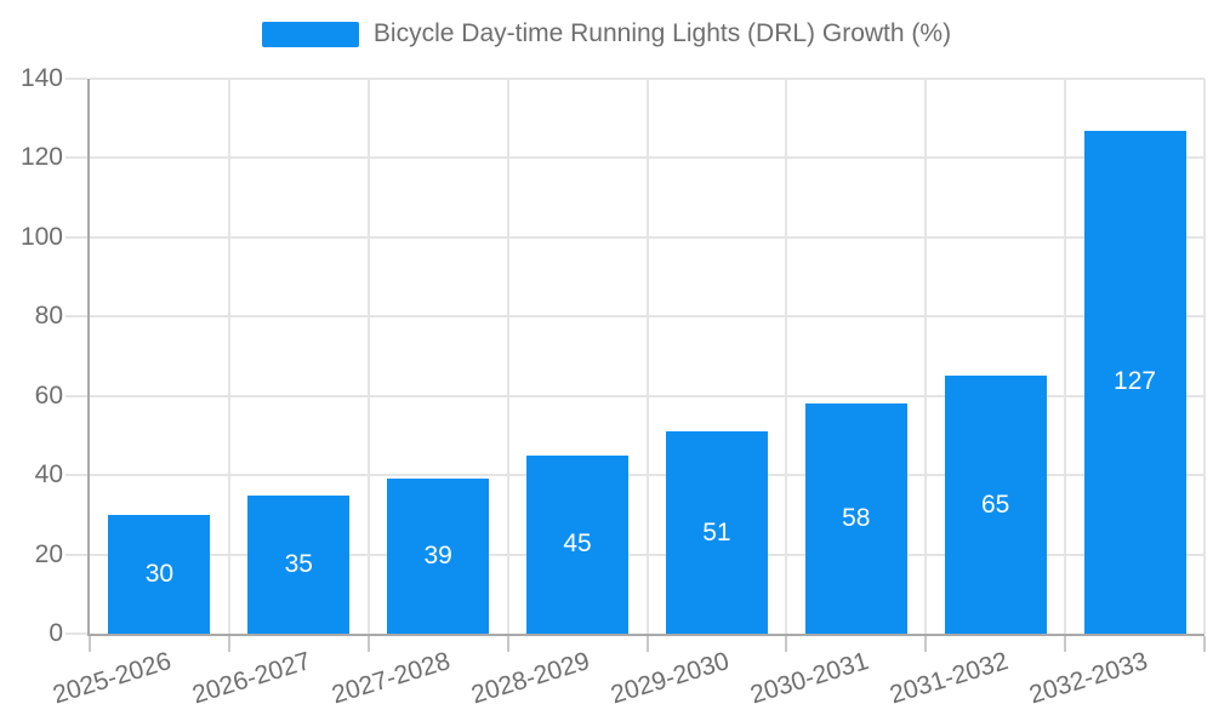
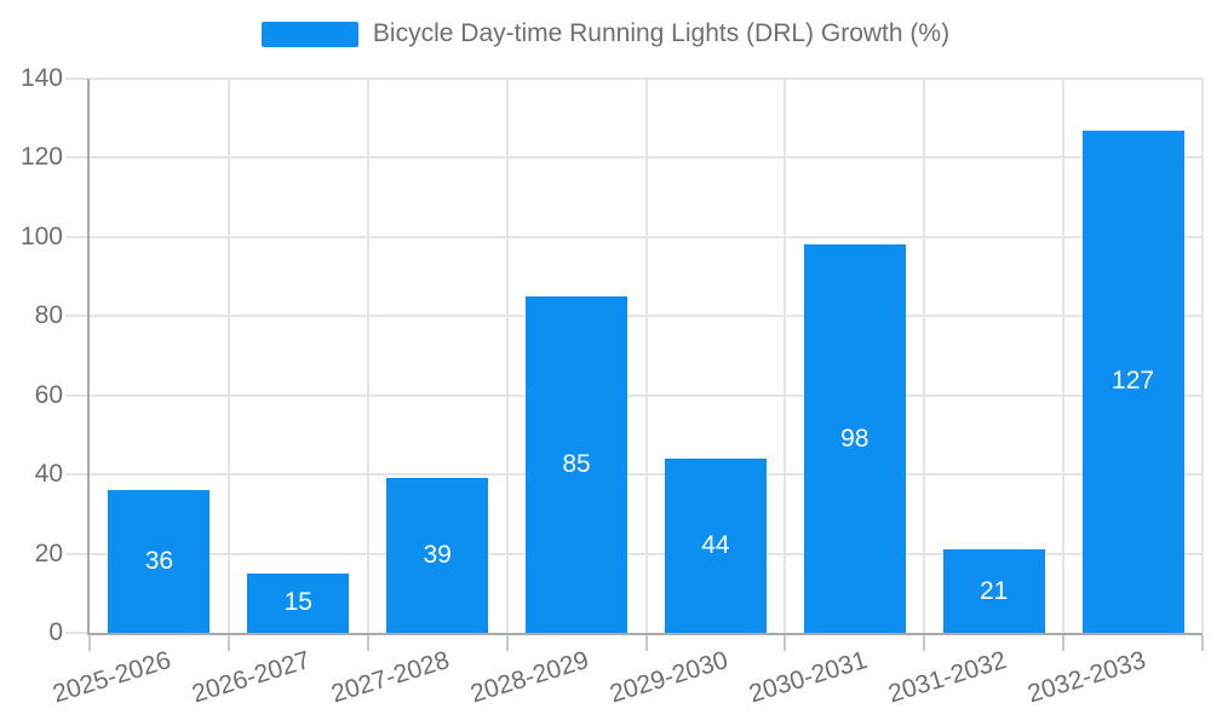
2025-2026: 30 -> 36
2026-2027: 35 -> 15
2028-2029: 45 -> 85
2029-2030: 51 -> 44
2030-2031: 58 -> 98
2031-2032: 65 -> 21
